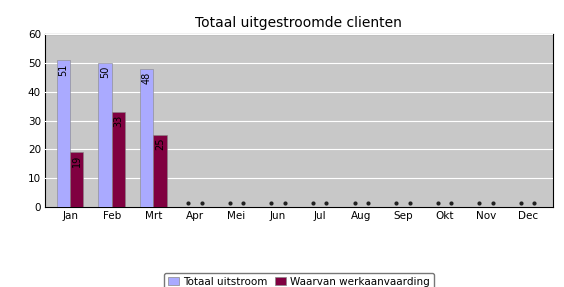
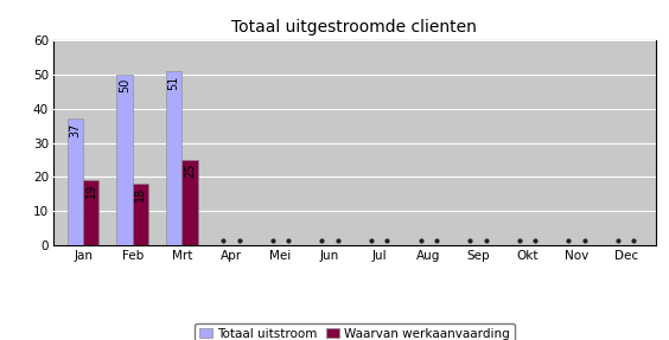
Totaal uitstroom/Jan: 51 -> 37
Waarvan werkaanvaarding/Feb: 33 -> 18
Totaal uitstroom/Mrt: 48 -> 51
